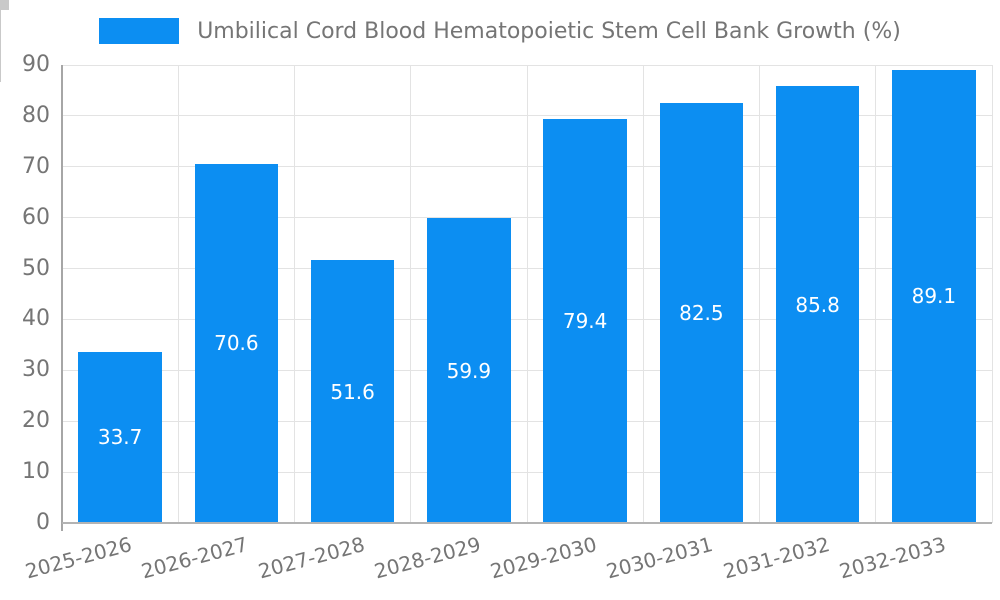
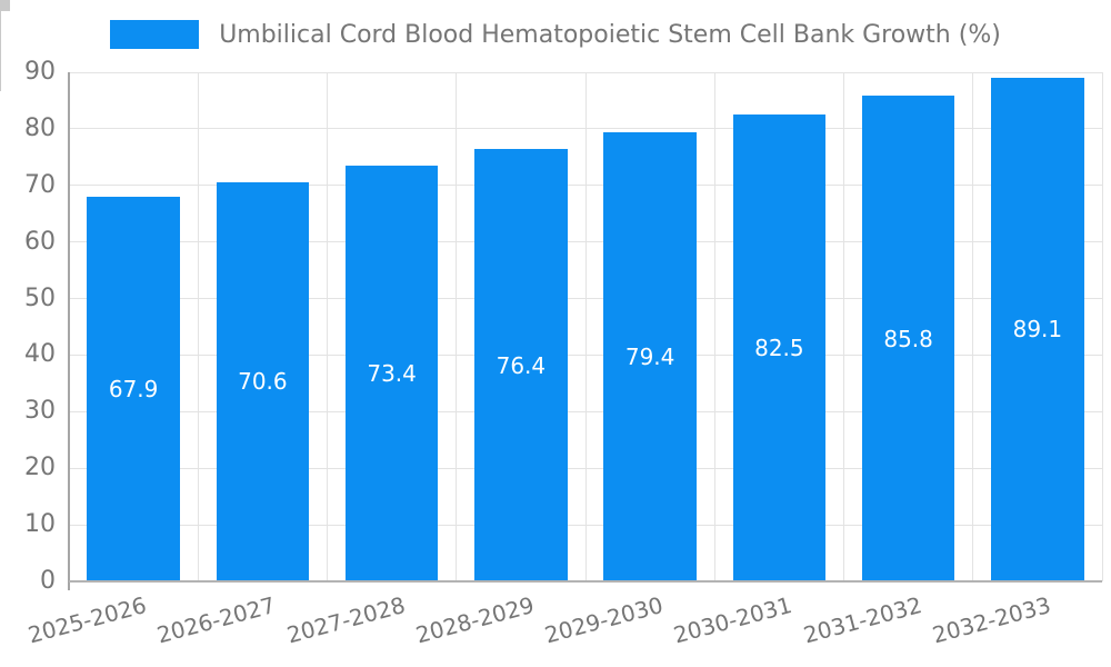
2025-2026: 33.7 -> 67.9
2027-2028: 51.6 -> 73.4
2028-2029: 59.9 -> 76.4
